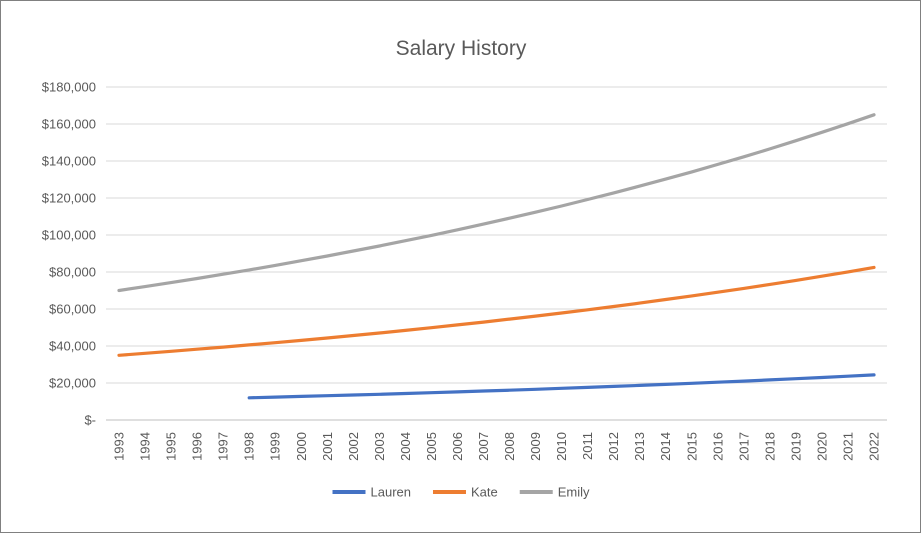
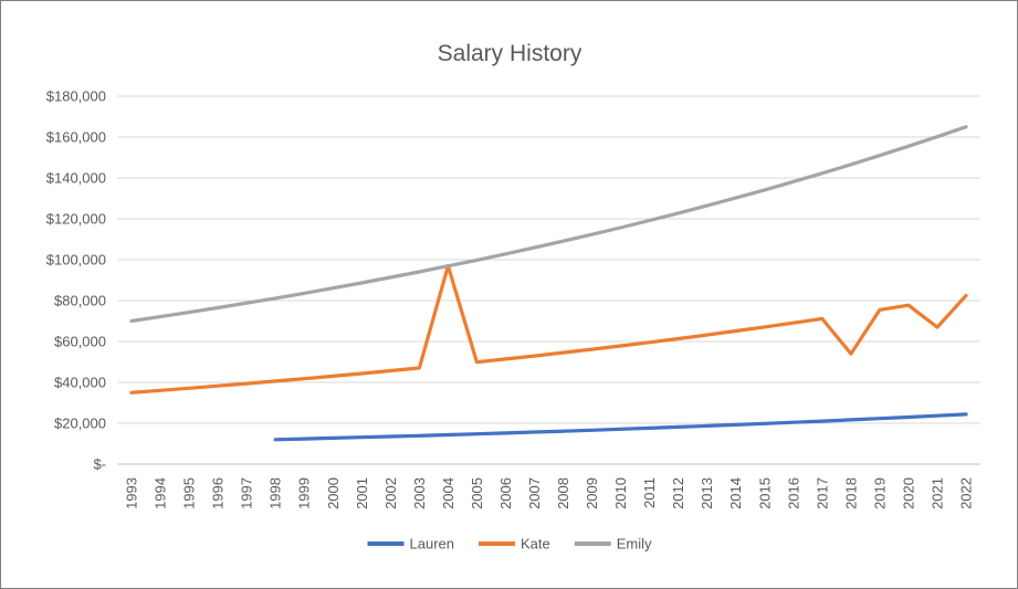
Kate/2004: $48000 -> $97000
Kate/2018: $73000 -> $54000
Kate/2021: $80000 -> $67000
